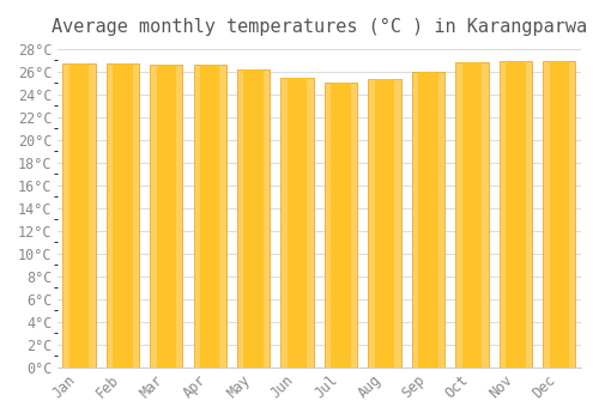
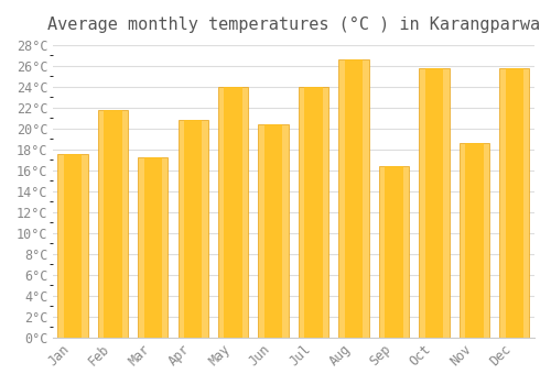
Jan: 26.7°C -> 17.6°C
Feb: 26.7°C -> 21.8°C
Mar: 26.6°C -> 17.2°C
Apr: 26.6°C -> 20.8°C
May: 26.2°C -> 24.0°C
Jun: 25.5°C -> 20.4°C
Jul: 25.0°C -> 24.0°C
Aug: 25.4°C -> 26.6°C
Sep: 26.0°C -> 16.4°C
Oct: 26.8°C -> 25.8°C
Nov: 26.9°C -> 18.6°C
Dec: 26.9°C -> 25.8°C
